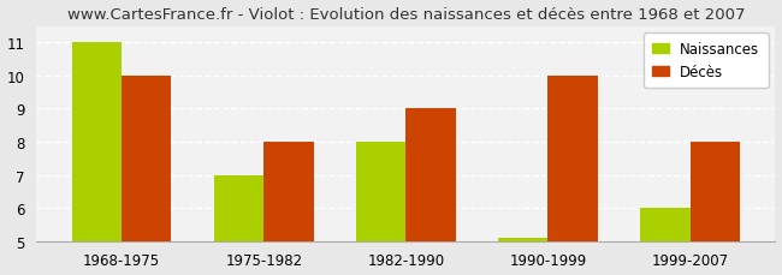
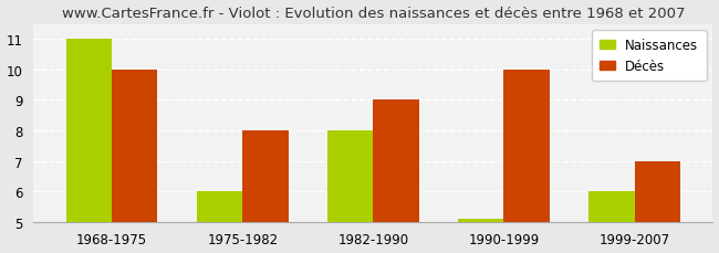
Naissances/1975-1982: 7.0 -> 6.0
Décès/1999-2007: 8 -> 7
